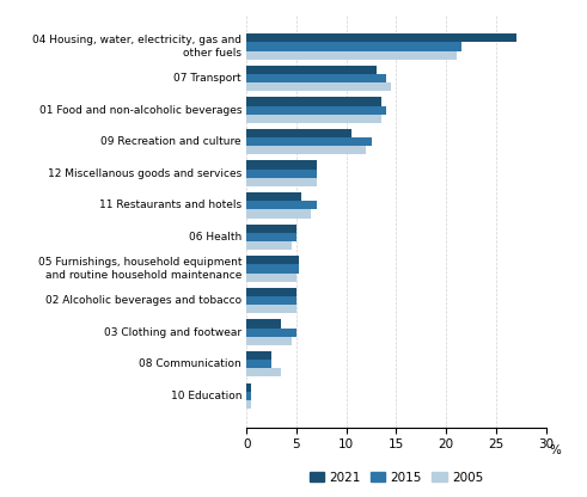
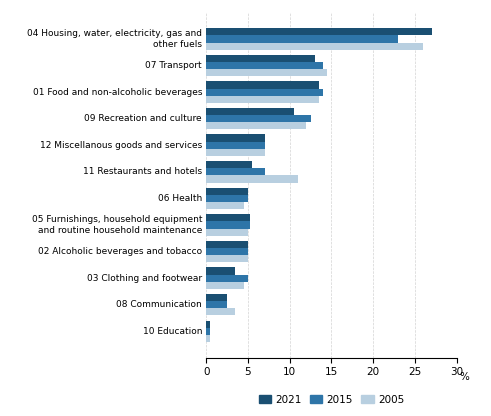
2015/04 Housing, water, electricity, gas and other fuels: 21.5 -> 23.0
2005/04 Housing, water, electricity, gas and other fuels: 21.0 -> 26.0
2005/11 Restaurants and hotels: 6.5 -> 11.0
